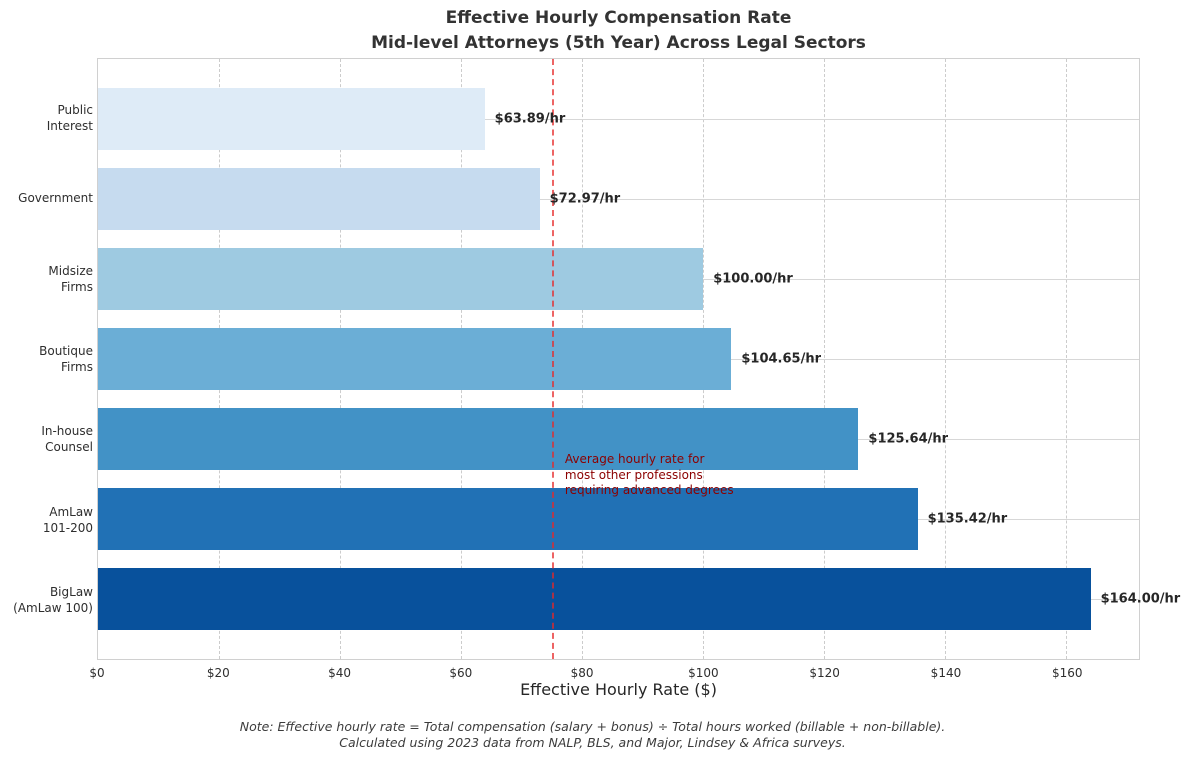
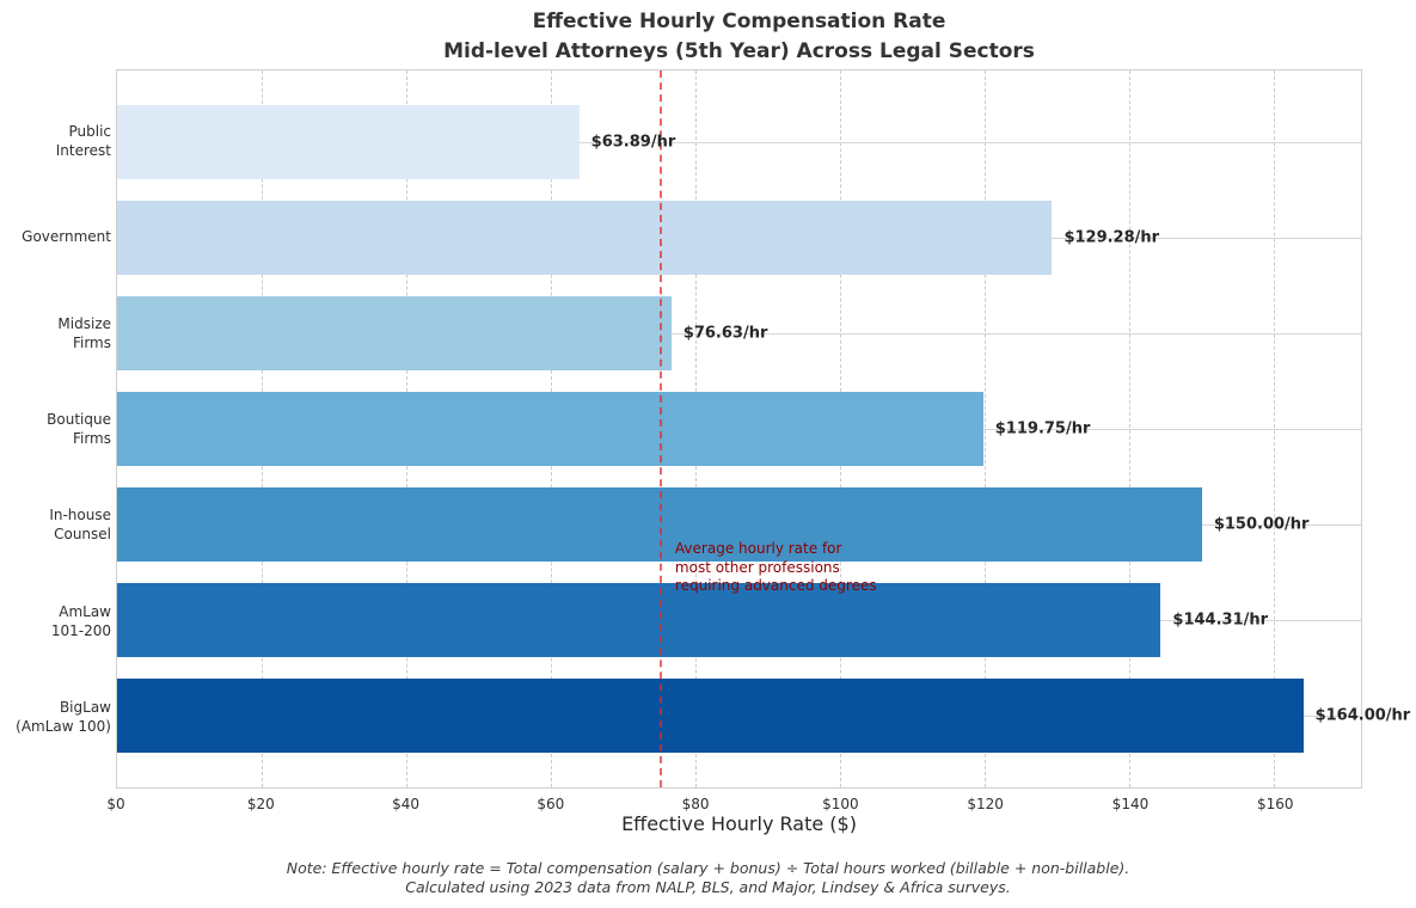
Government: 72.97 -> 129.28
Midsize Firms: 100.00 -> 76.63
Boutique Firms: 104.65 -> 119.75
In-house Counsel: 125.64 -> 150.00
AmLaw 101-200: 135.42 -> 144.31
